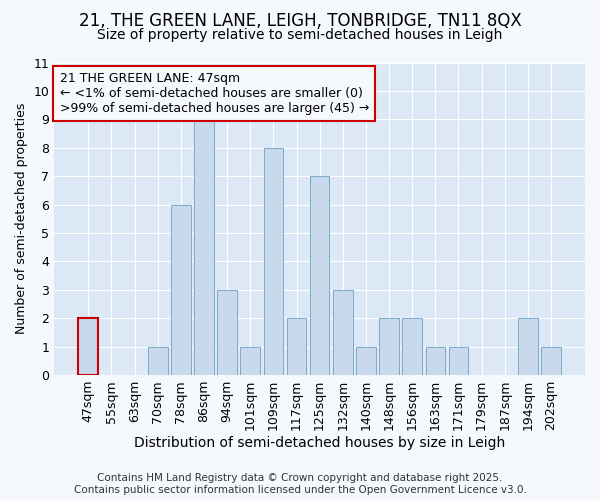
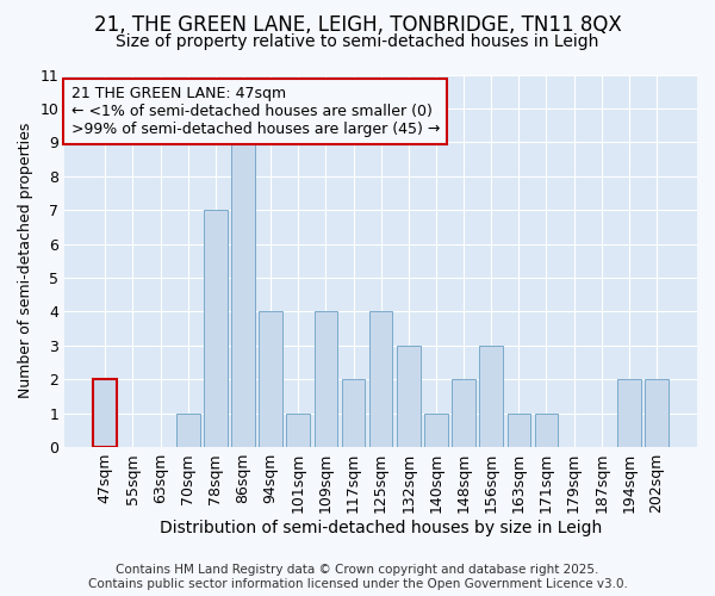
78sqm: 6 -> 7
94sqm: 3 -> 4
109sqm: 8 -> 4
125sqm: 7 -> 4
156sqm: 2 -> 3
202sqm: 1 -> 2
